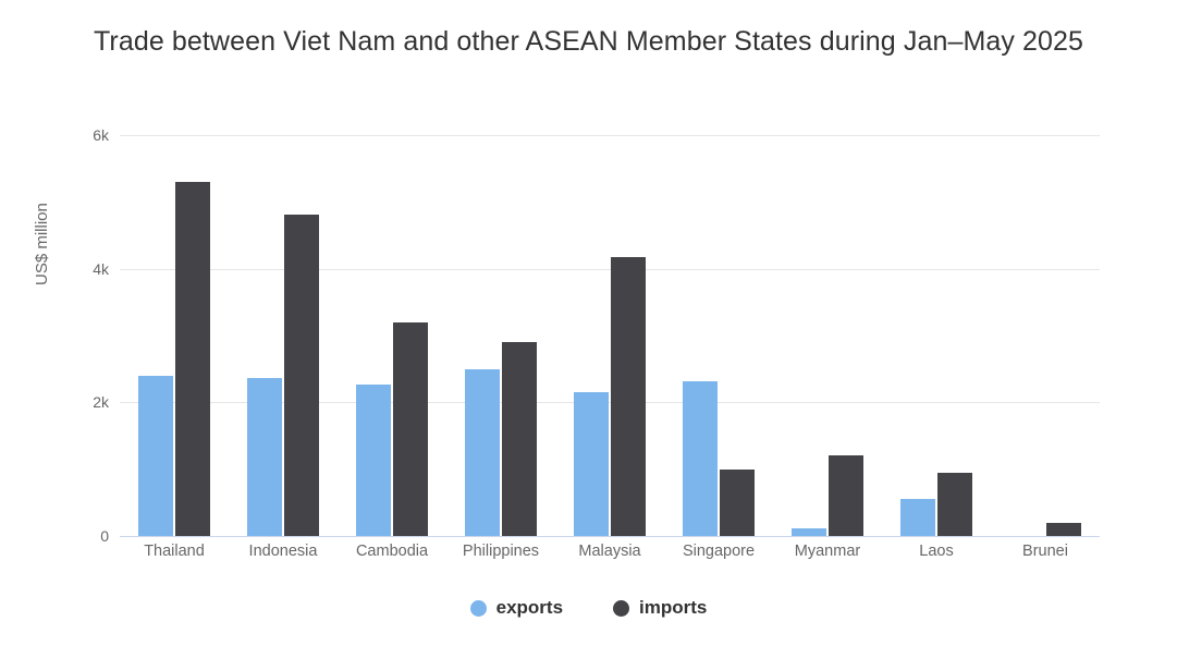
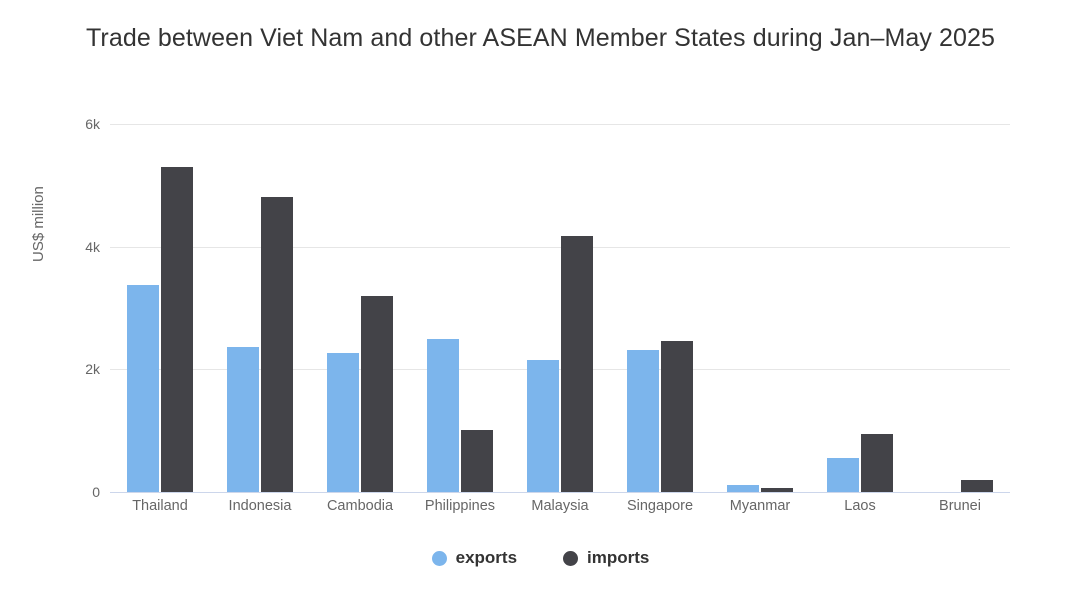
exports/Thailand: 2.4k -> 3.4k
imports/Philippines: 2.9k -> 1.0k
imports/Singapore: 1.0k -> 2.5k
imports/Myanmar: 1.2k -> 0.1k
